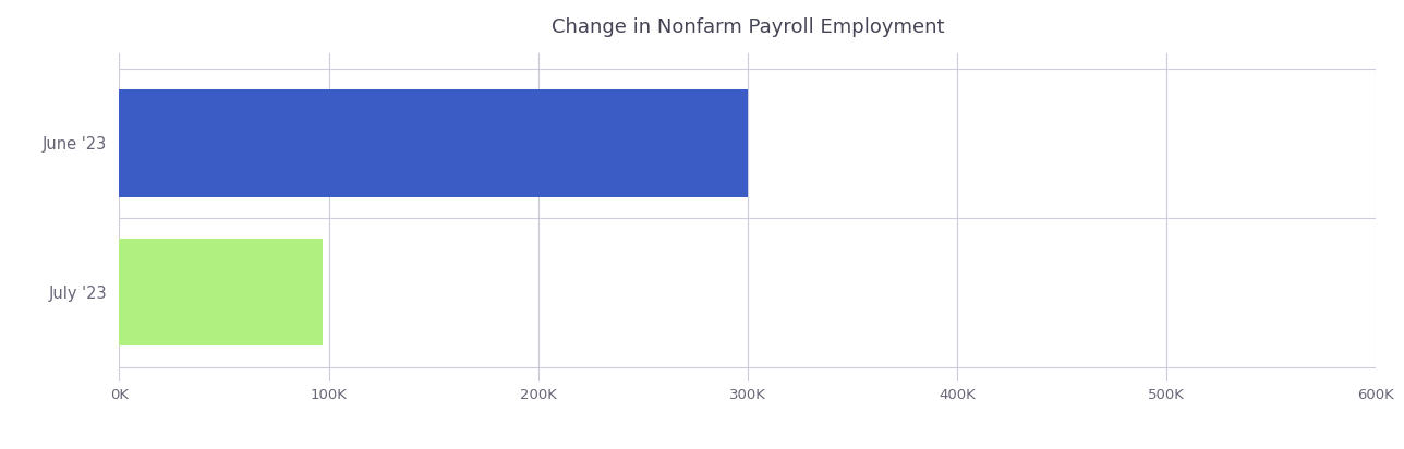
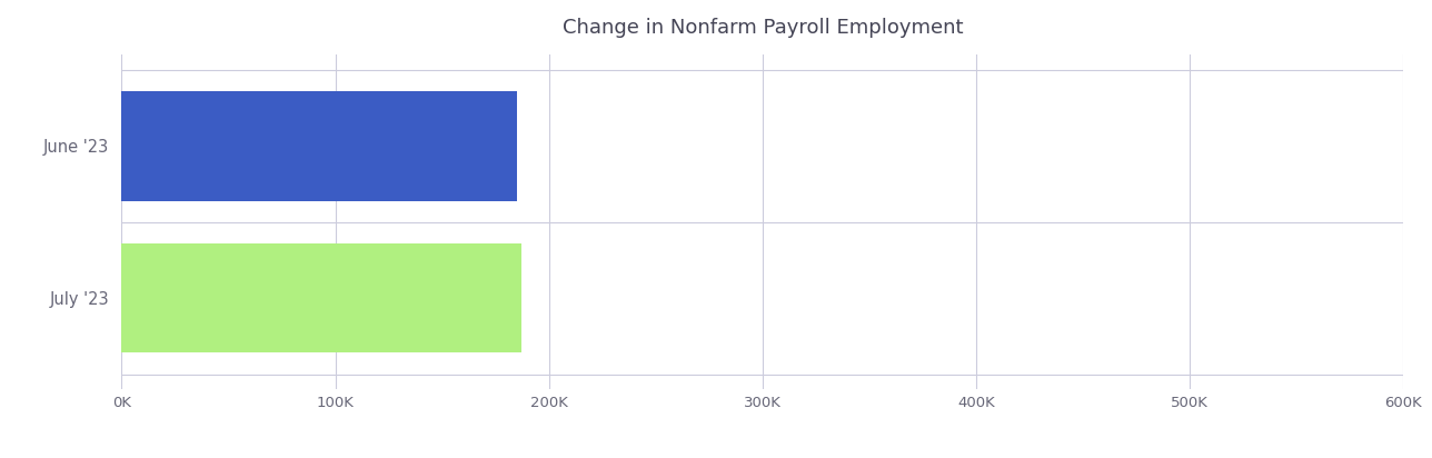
June '23: 300K -> 185K
July '23: 97K -> 187K
